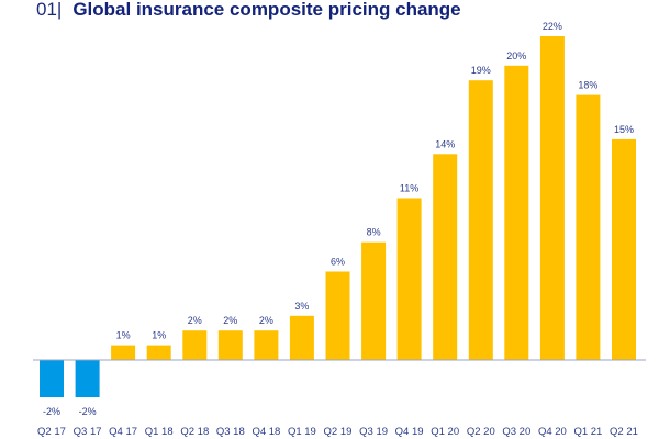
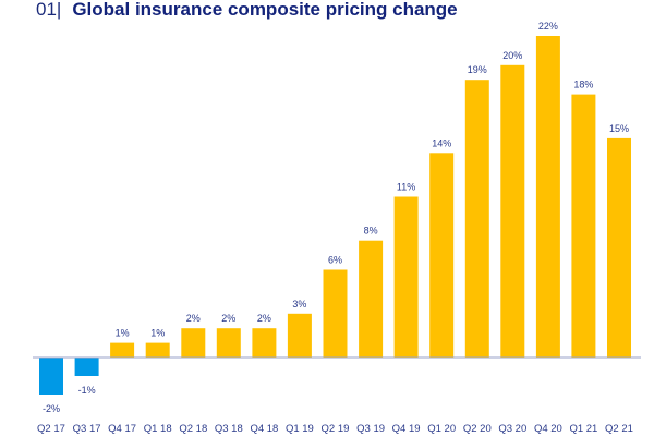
Q3 17: -2% -> -1%
